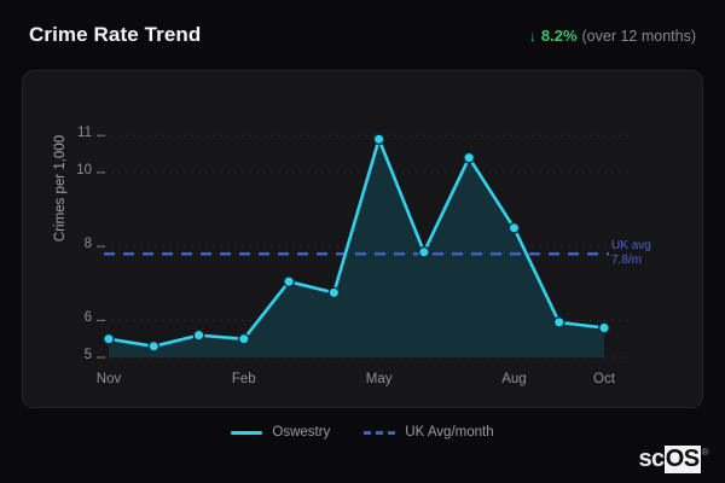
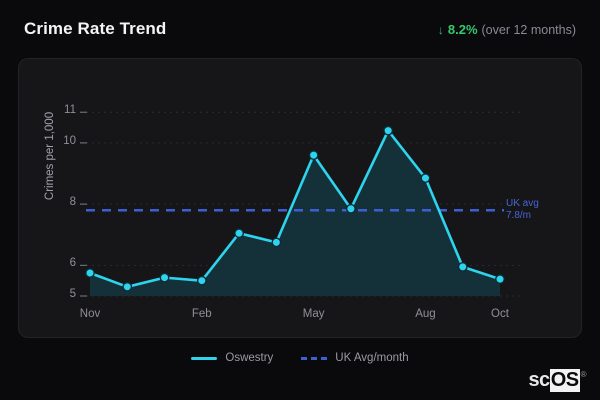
Oswestry/Nov: 5.5 -> 5.8
Oswestry/May: 10.9 -> 9.6
Oswestry/Aug: 8.5 -> 8.8
Oswestry/Oct: 5.8 -> 5.5
